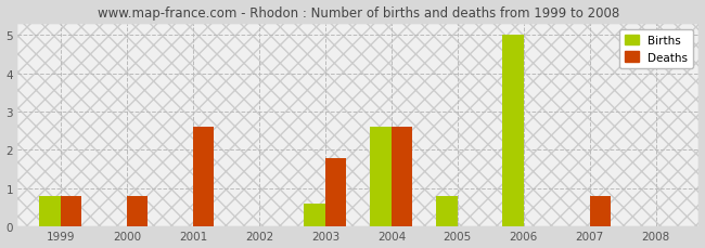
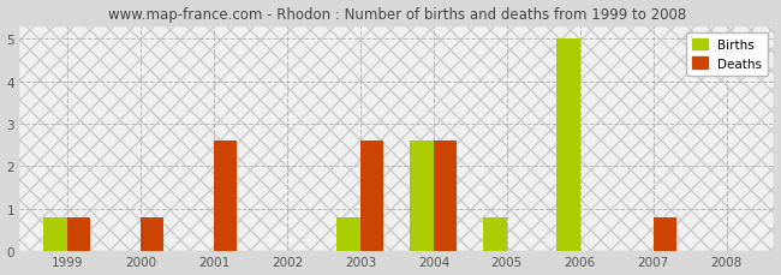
Births/2003: 0.6 -> 0.8
Deaths/2003: 1.8 -> 2.6
